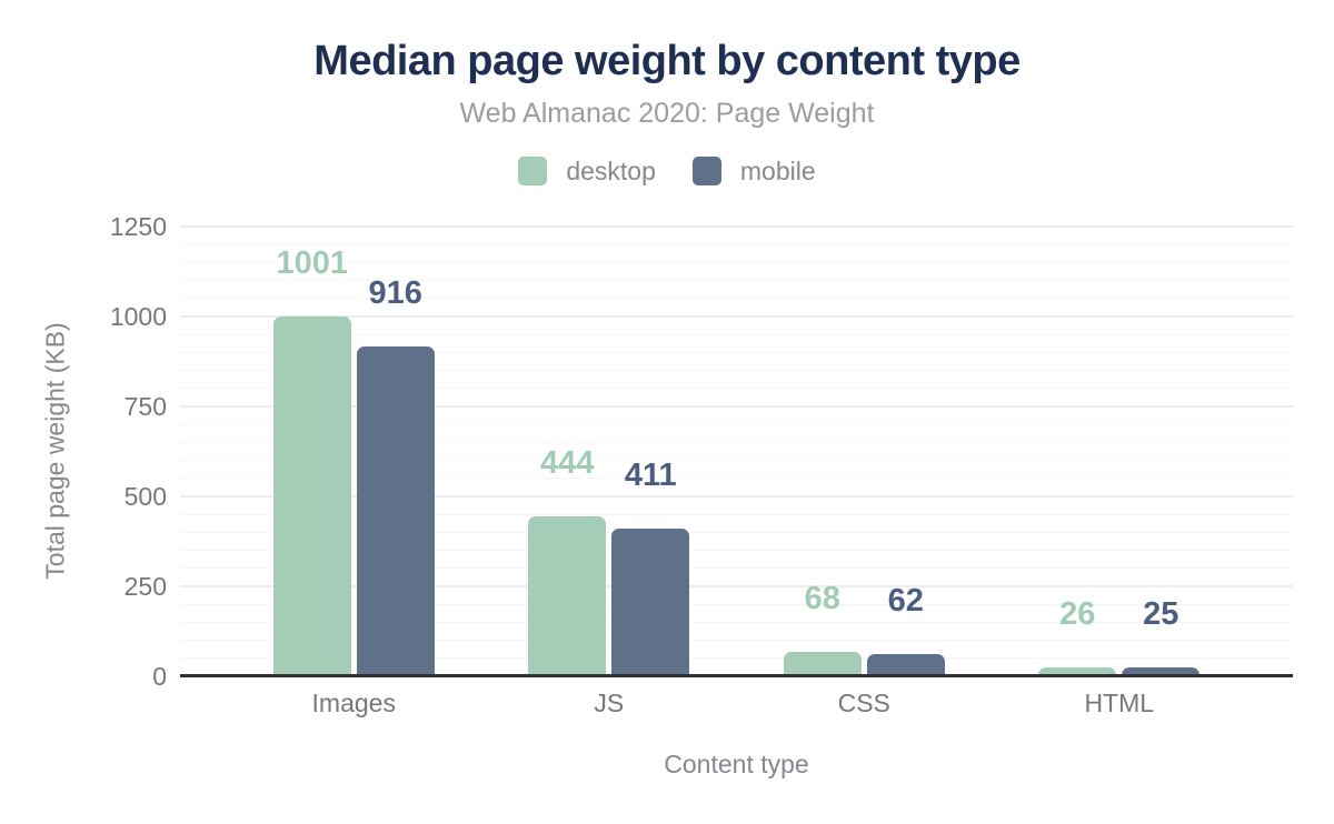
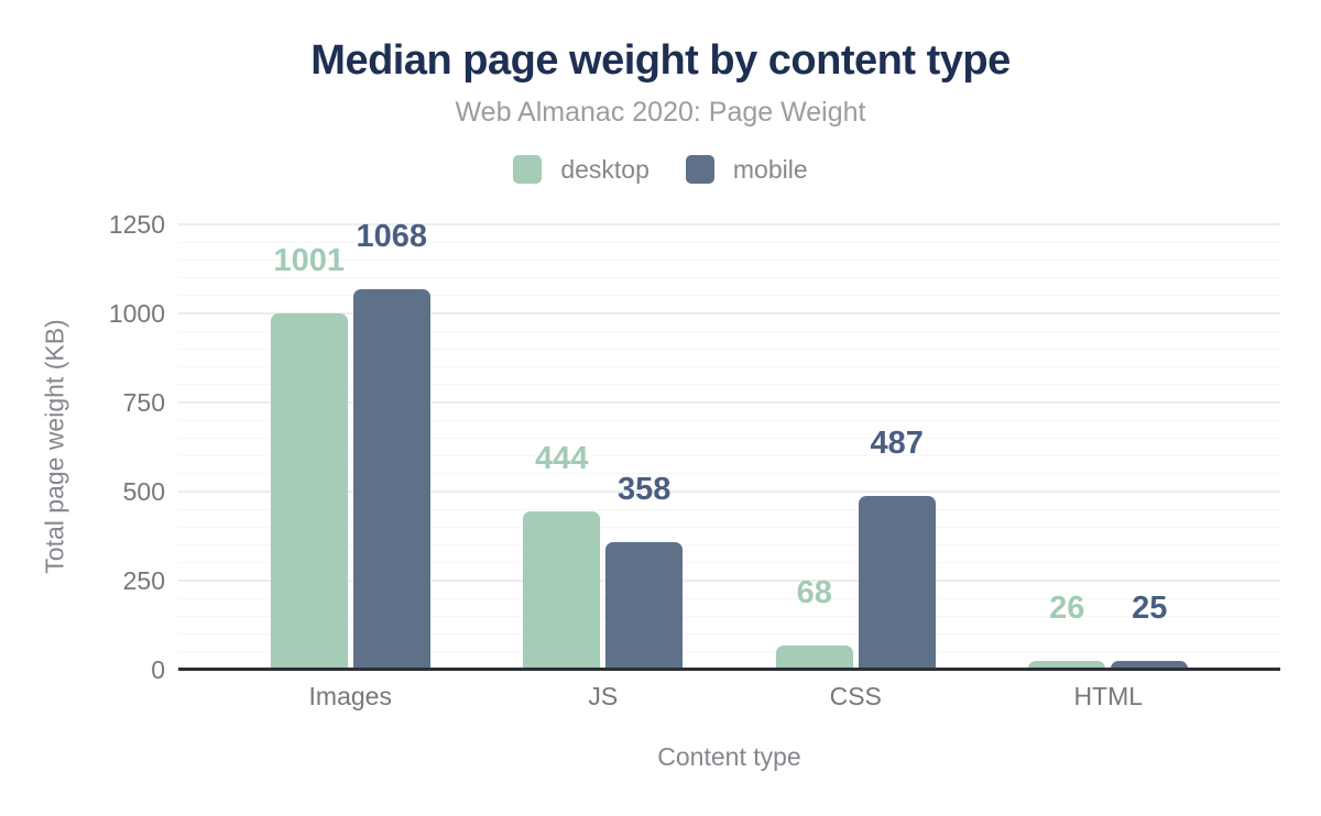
mobile/Images: 916 -> 1068
mobile/JS: 411 -> 358
mobile/CSS: 62 -> 487
